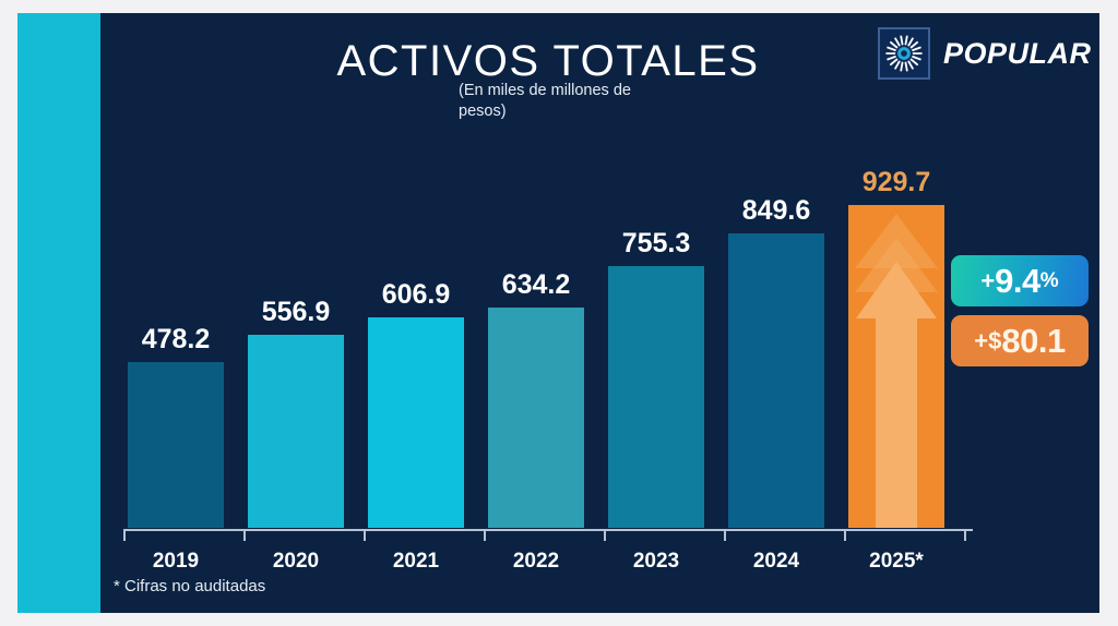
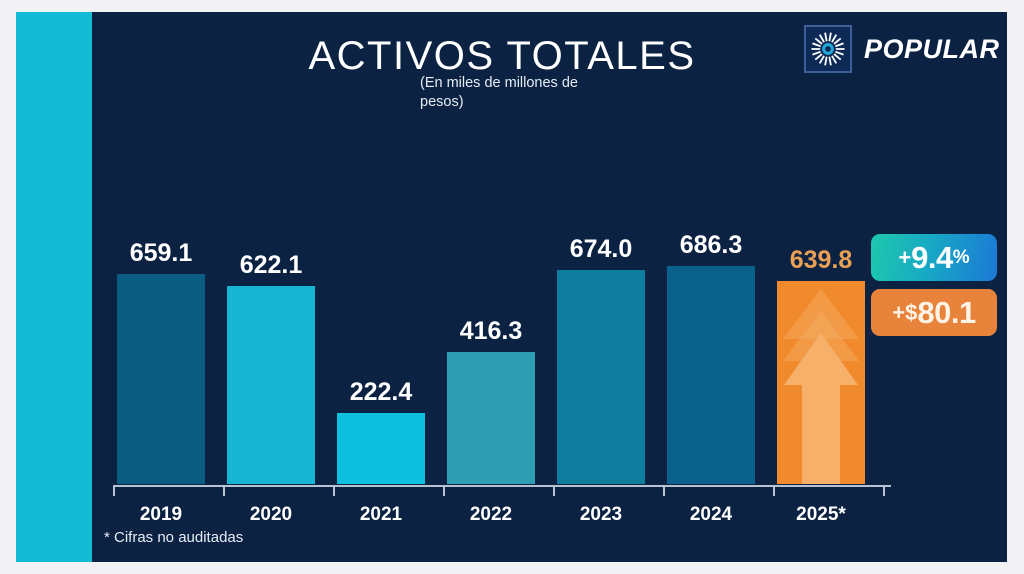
2019: 478.2 -> 659.1
2020: 556.9 -> 622.1
2021: 606.9 -> 222.4
2022: 634.2 -> 416.3
2023: 755.3 -> 674.0
2024: 849.6 -> 686.3
2025*: 929.7 -> 639.8
